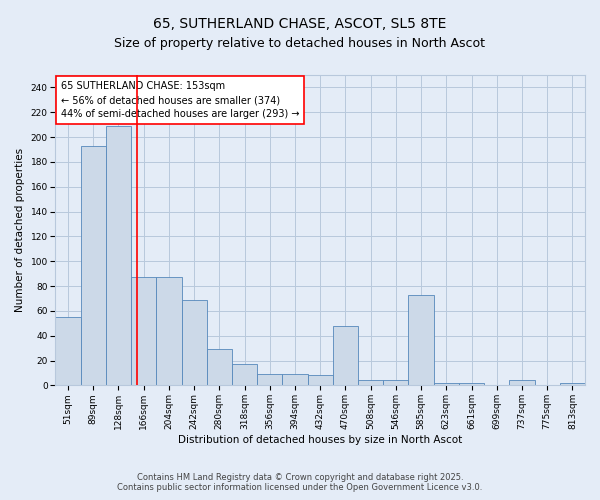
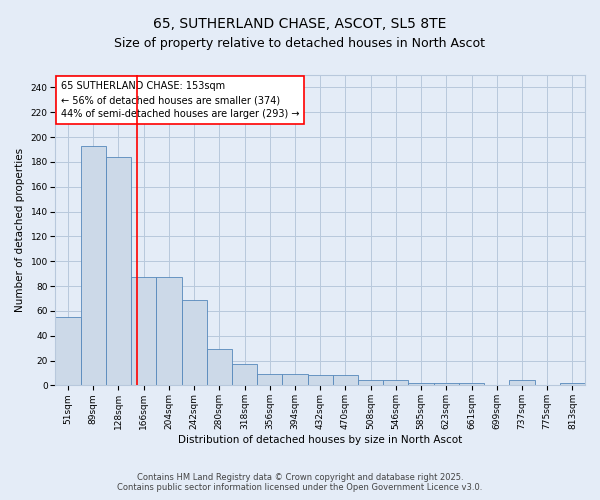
128sqm: 209 -> 184
470sqm: 48 -> 8
585sqm: 73 -> 2
